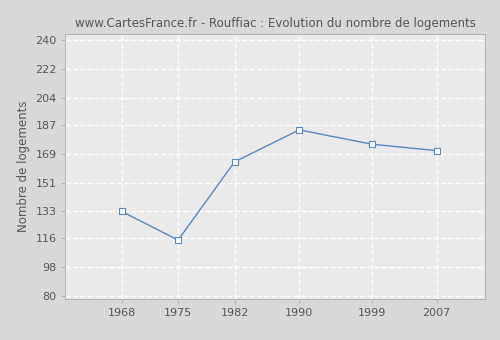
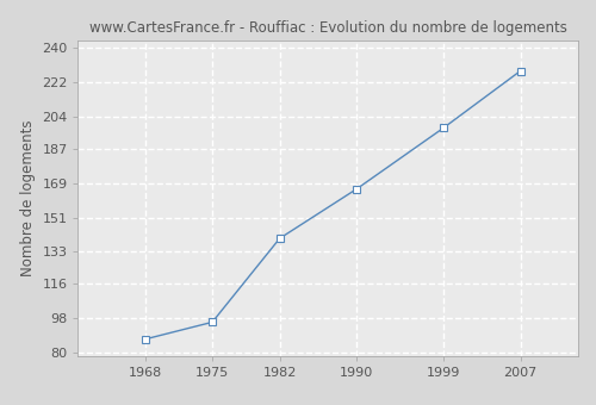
1968: 133 -> 87
1975: 115 -> 96
1982: 164 -> 140
1990: 184 -> 166
1999: 175 -> 198
2007: 171 -> 228
